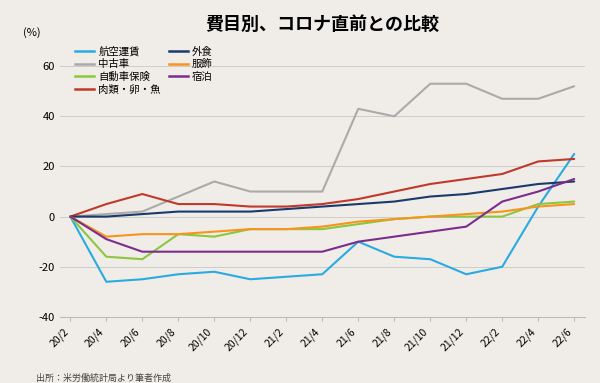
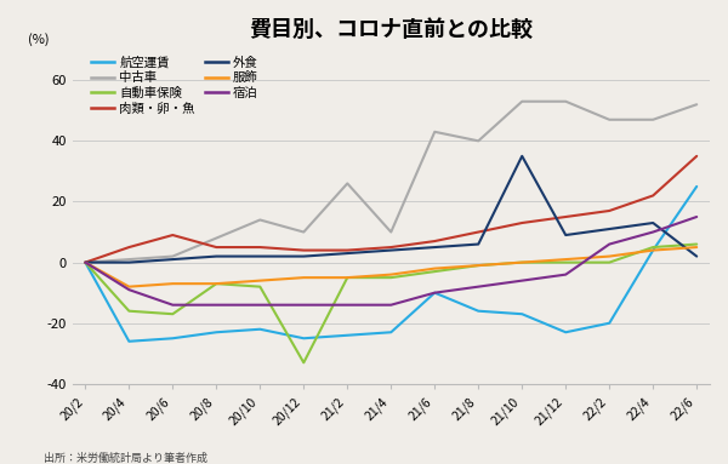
自動車保険/20/12: -5 -> -33
中古車/21/2: 10 -> 26
外食/21/10: 8 -> 35
肉類・卵・魚/22/6: 23 -> 35
外食/22/6: 14 -> 2
